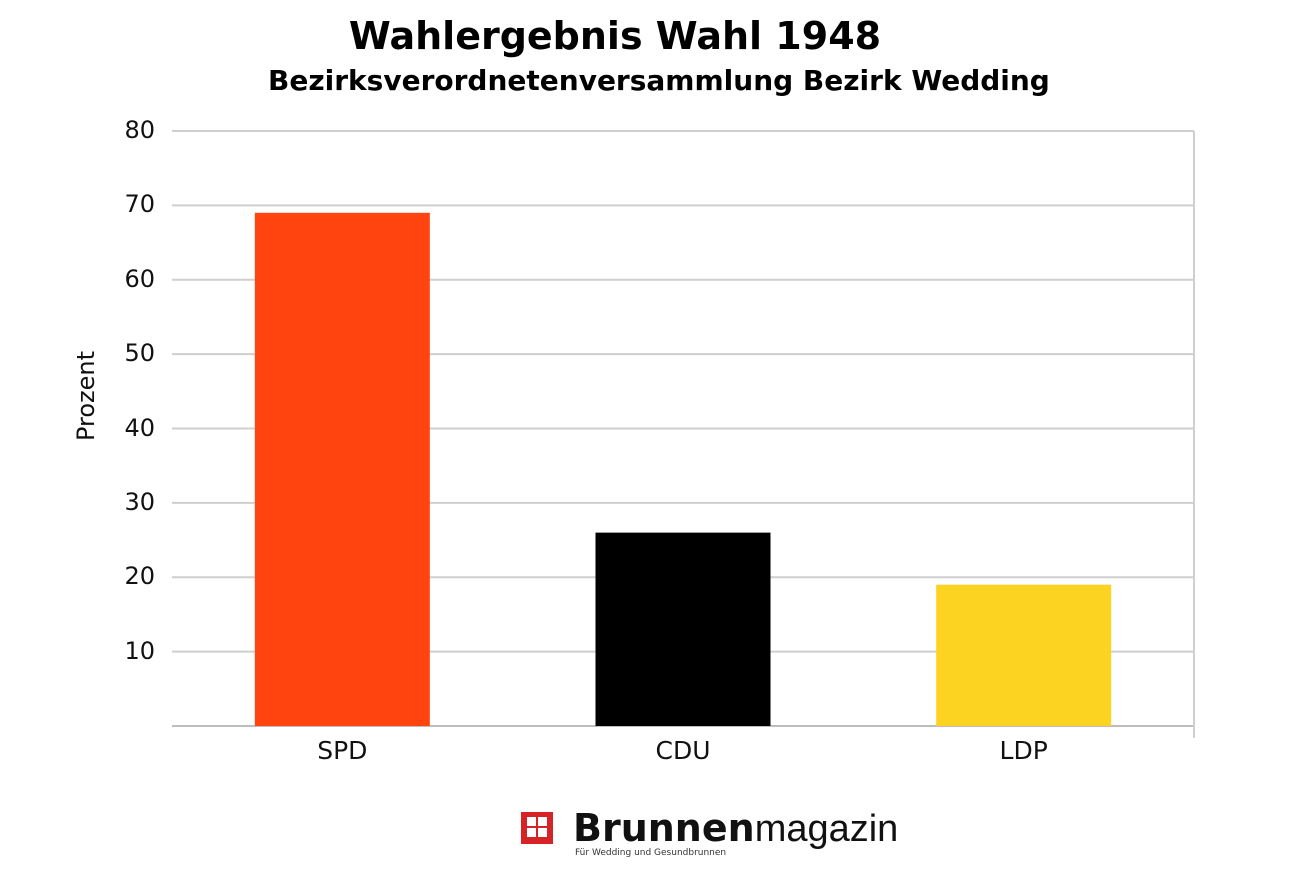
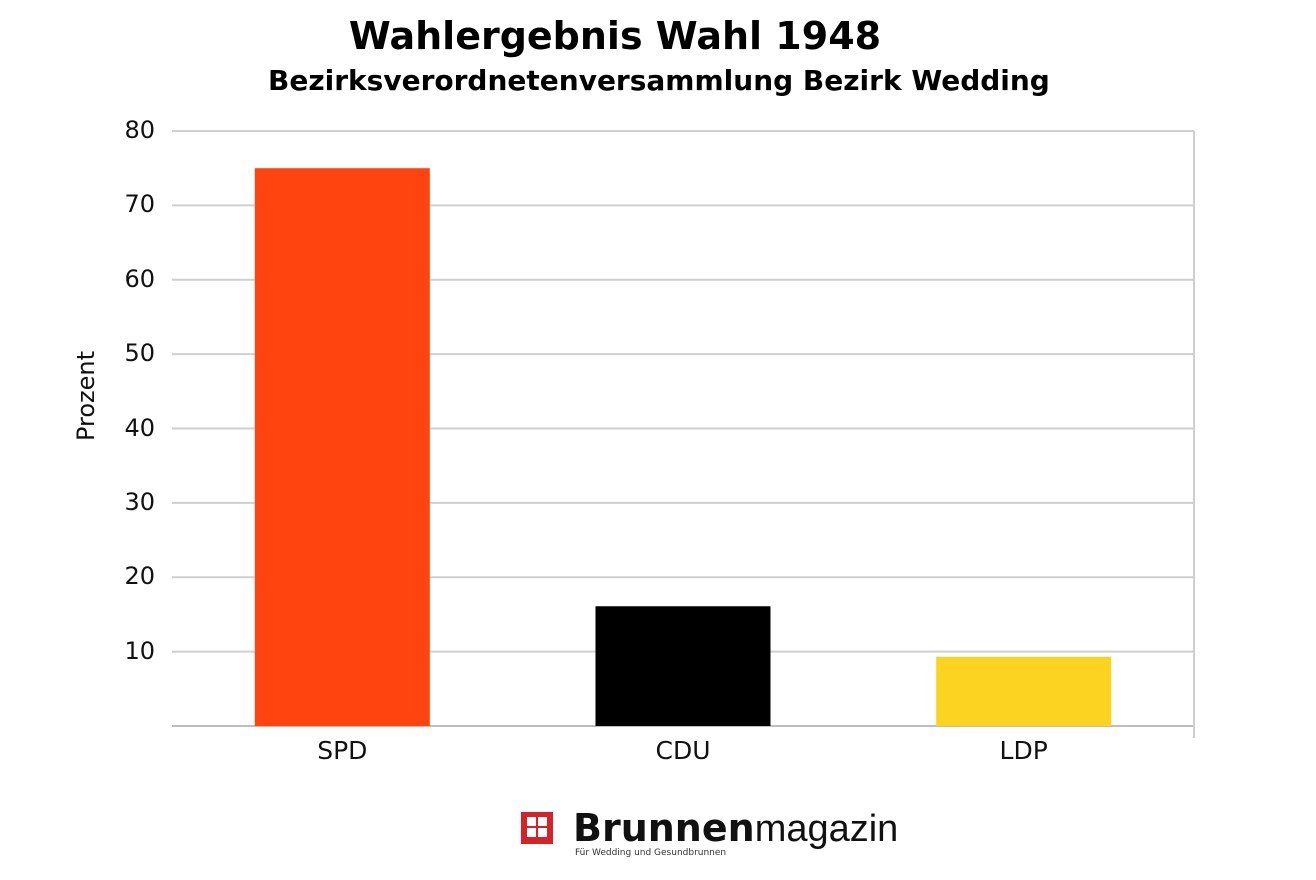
SPD: 69 -> 75
CDU: 26 -> 16
LDP: 19 -> 9
